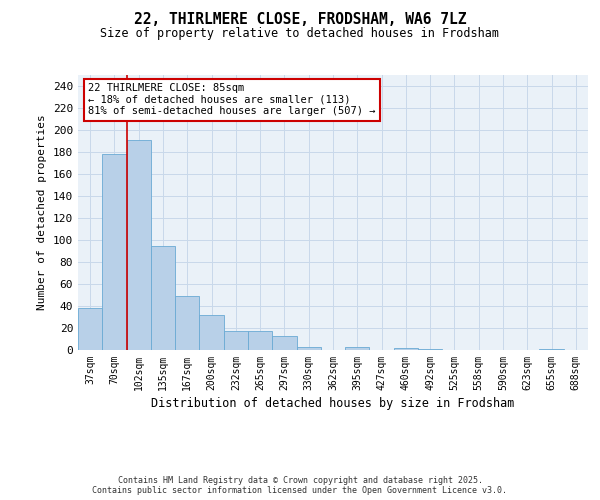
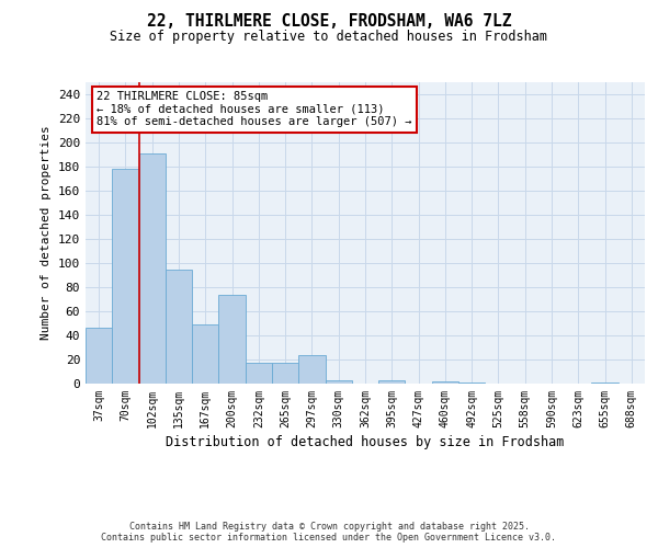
37sqm: 38 -> 46
200sqm: 32 -> 74
297sqm: 13 -> 24
